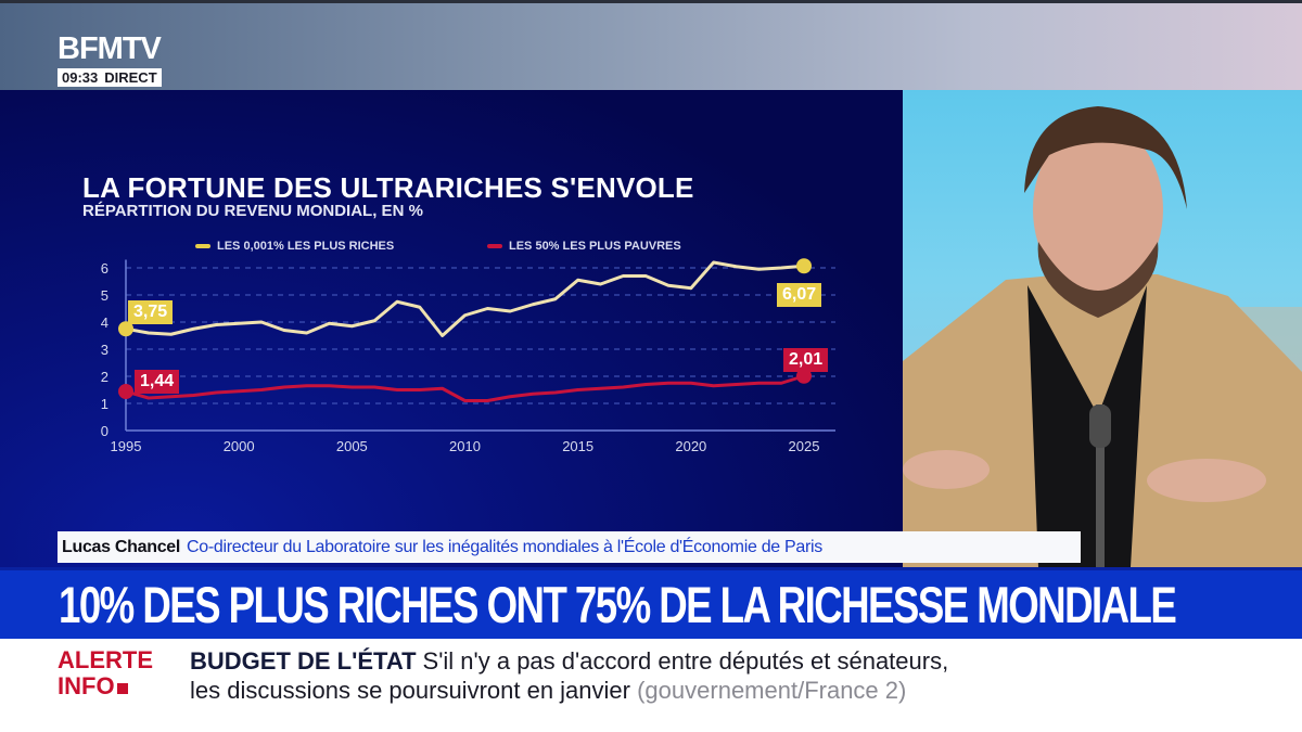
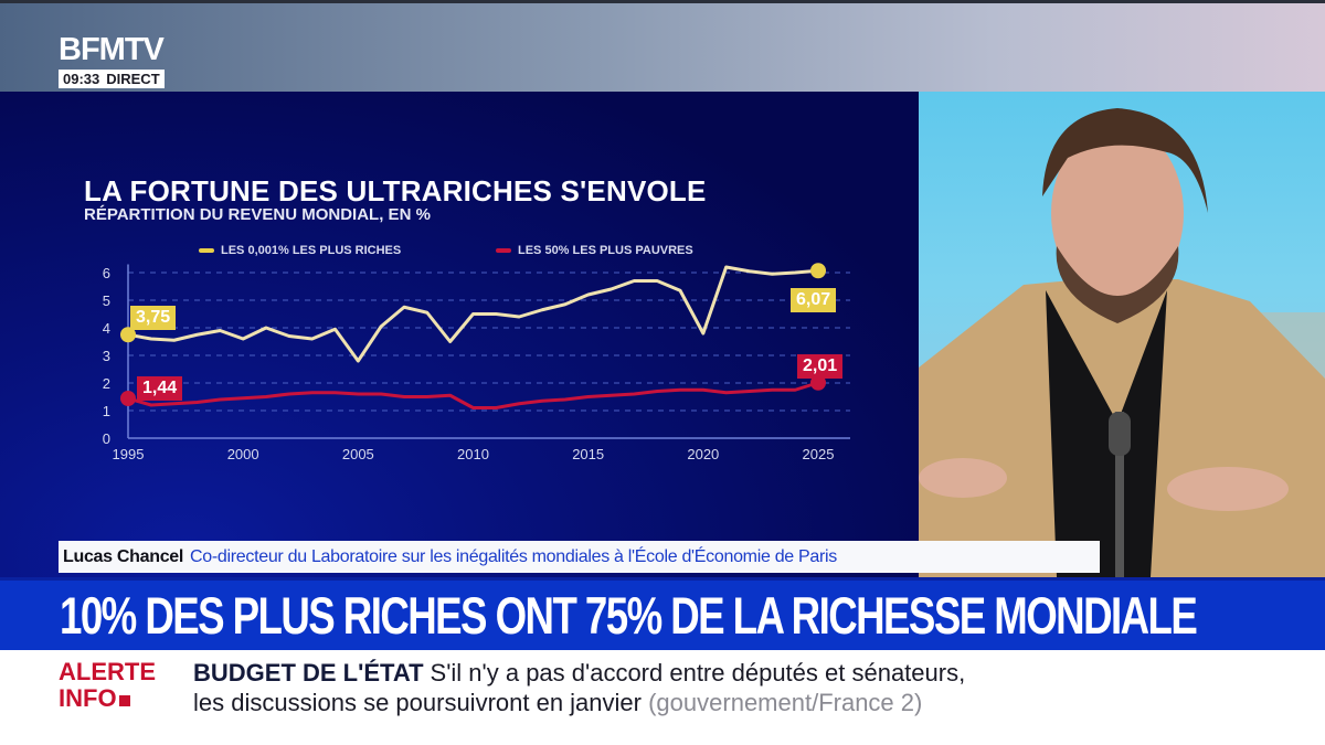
LES 0,001% LES PLUS RICHES/2000: 4.0 -> 3.6
LES 0,001% LES PLUS RICHES/2005: 3.9 -> 2.8
LES 0,001% LES PLUS RICHES/2010: 4.2 -> 4.5
LES 0,001% LES PLUS RICHES/2015: 5.5 -> 5.2
LES 0,001% LES PLUS RICHES/2020: 5.2 -> 3.8
